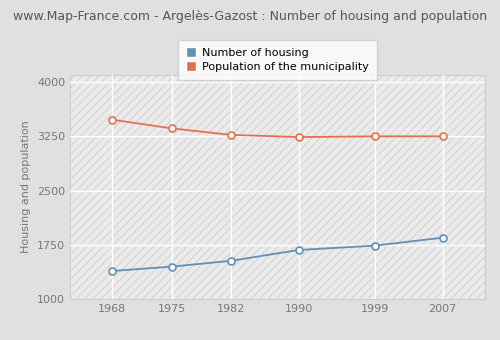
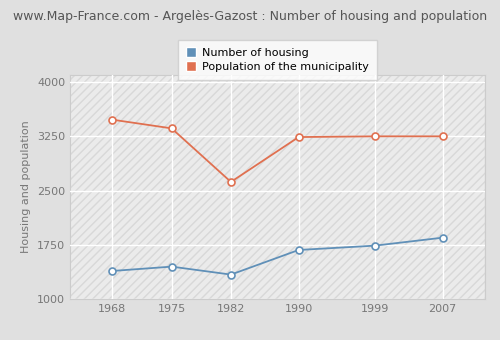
Number of housing/1982: 1530 -> 1340
Population of the municipality/1982: 3270 -> 2620
